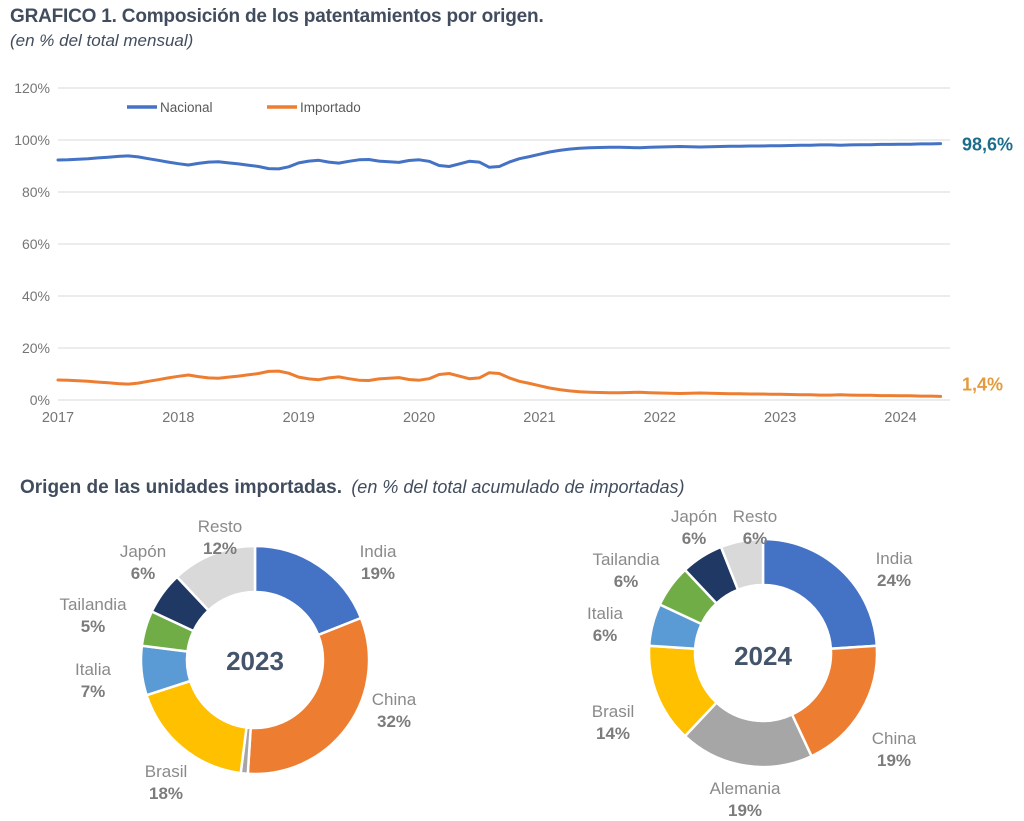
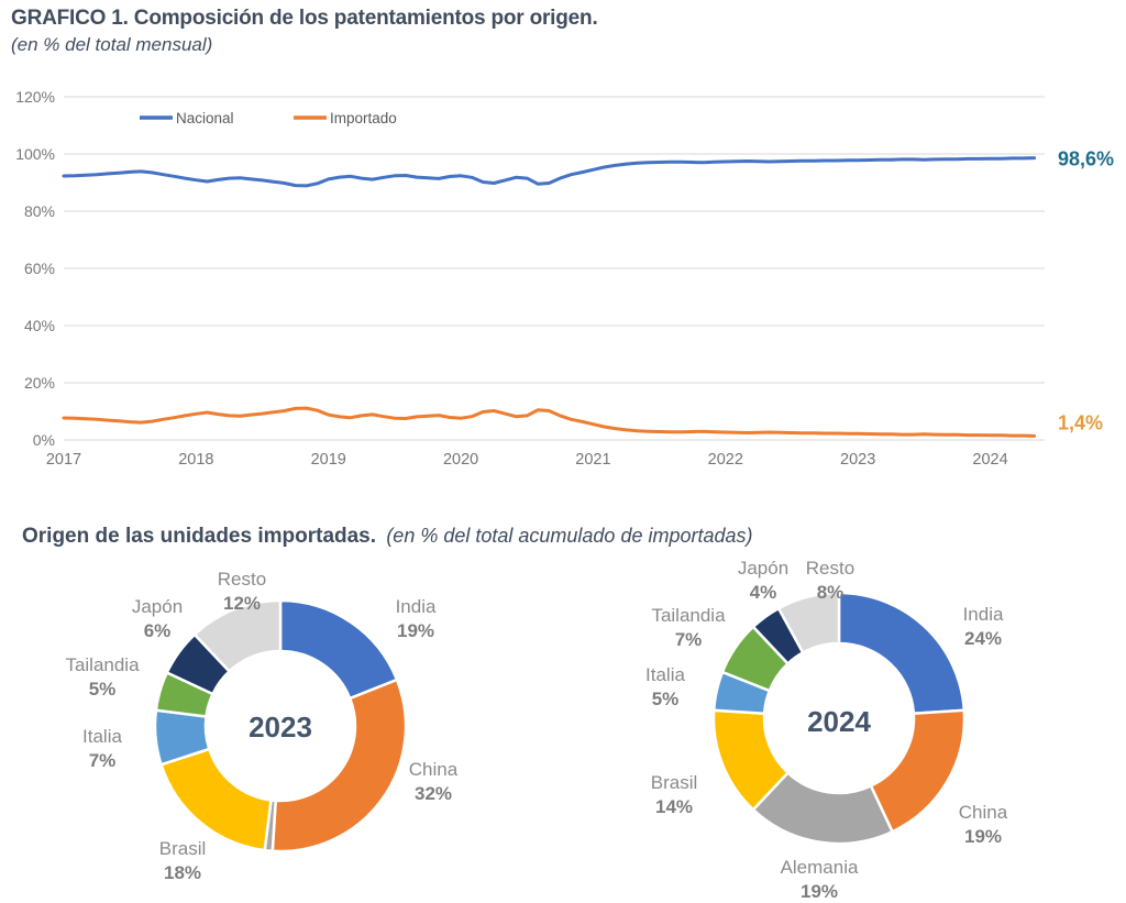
2024/Italia: 6% -> 5%
2024/Tailandia: 6% -> 7%
2024/Japón: 6% -> 4%
2024/Resto: 6% -> 8%
